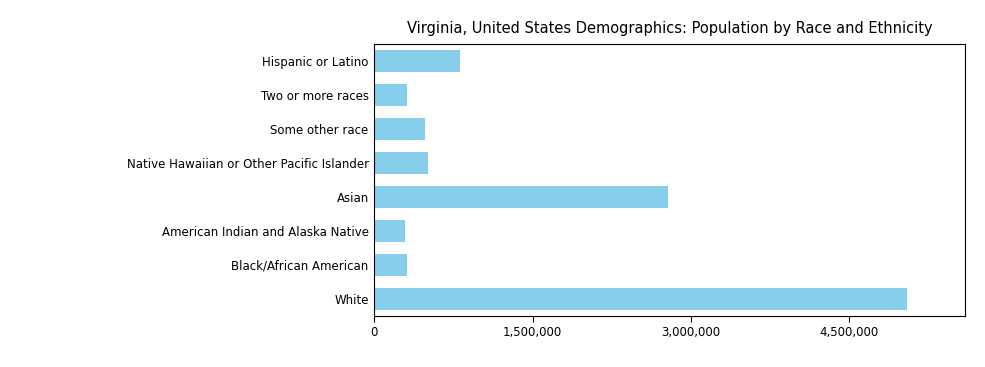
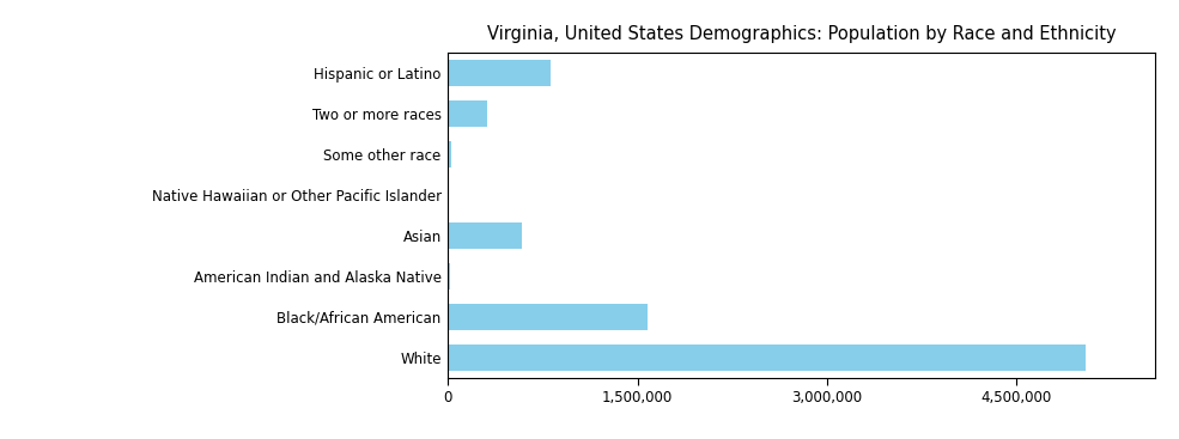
Some other race: 480,000 -> 30,000
Native Hawaiian or Other Pacific Islander: 510,000 -> 10,000
Asian: 2,780,000 -> 580,000
American Indian and Alaska Native: 290,000 -> 20,000
Black/African American: 310,000 -> 1,580,000
